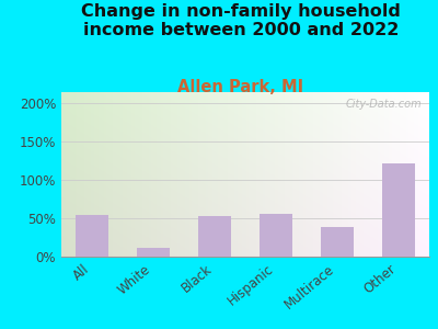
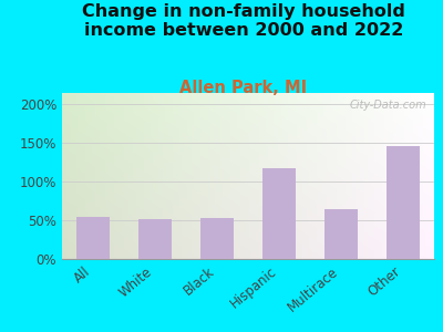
White: 12% -> 52%
Hispanic: 56% -> 117%
Multirace: 38% -> 65%
Other: 122% -> 146%
